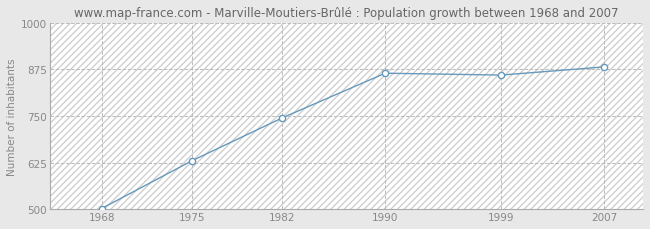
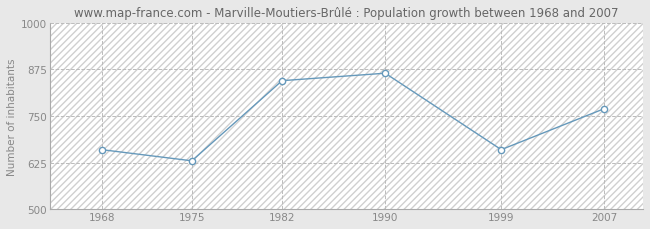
1968: 502 -> 660
1982: 745 -> 845
1999: 860 -> 660
2007: 882 -> 770
